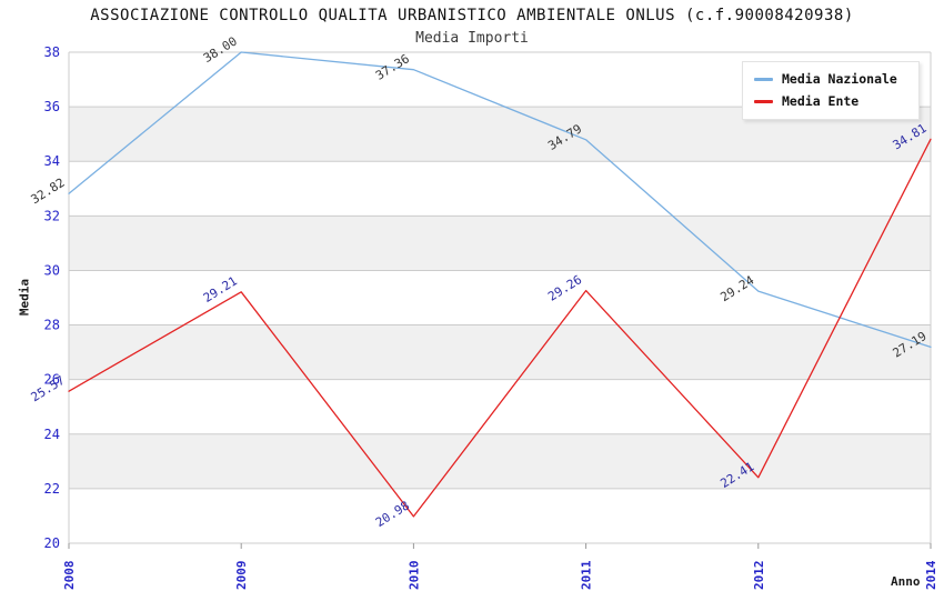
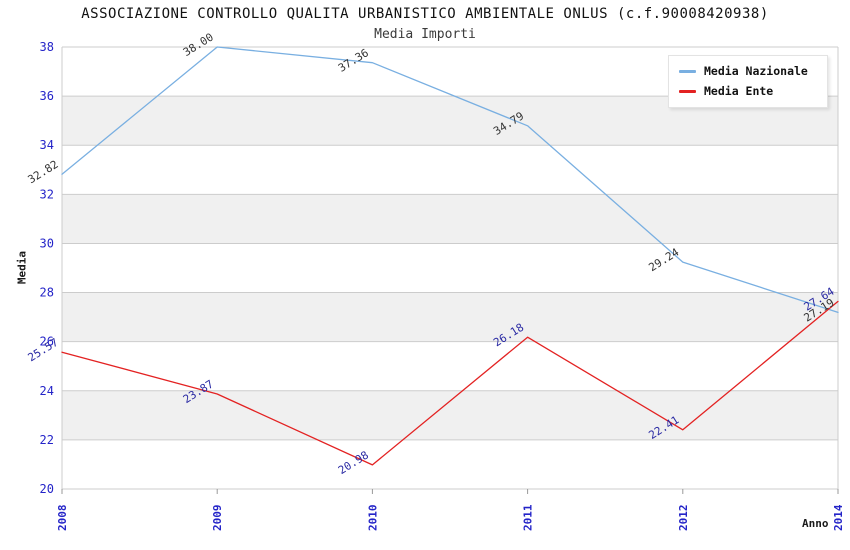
Media Ente/2009: 29.21 -> 23.87
Media Ente/2011: 29.26 -> 26.18
Media Ente/2014: 34.81 -> 27.64
